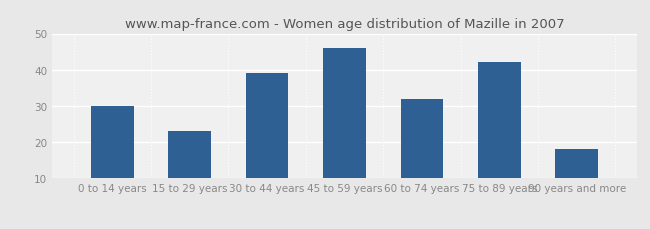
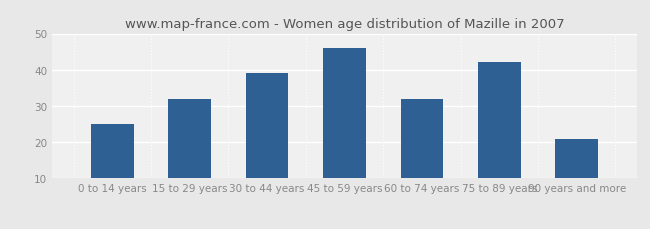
0 to 14 years: 30 -> 25
15 to 29 years: 23 -> 32
90 years and more: 18 -> 21
